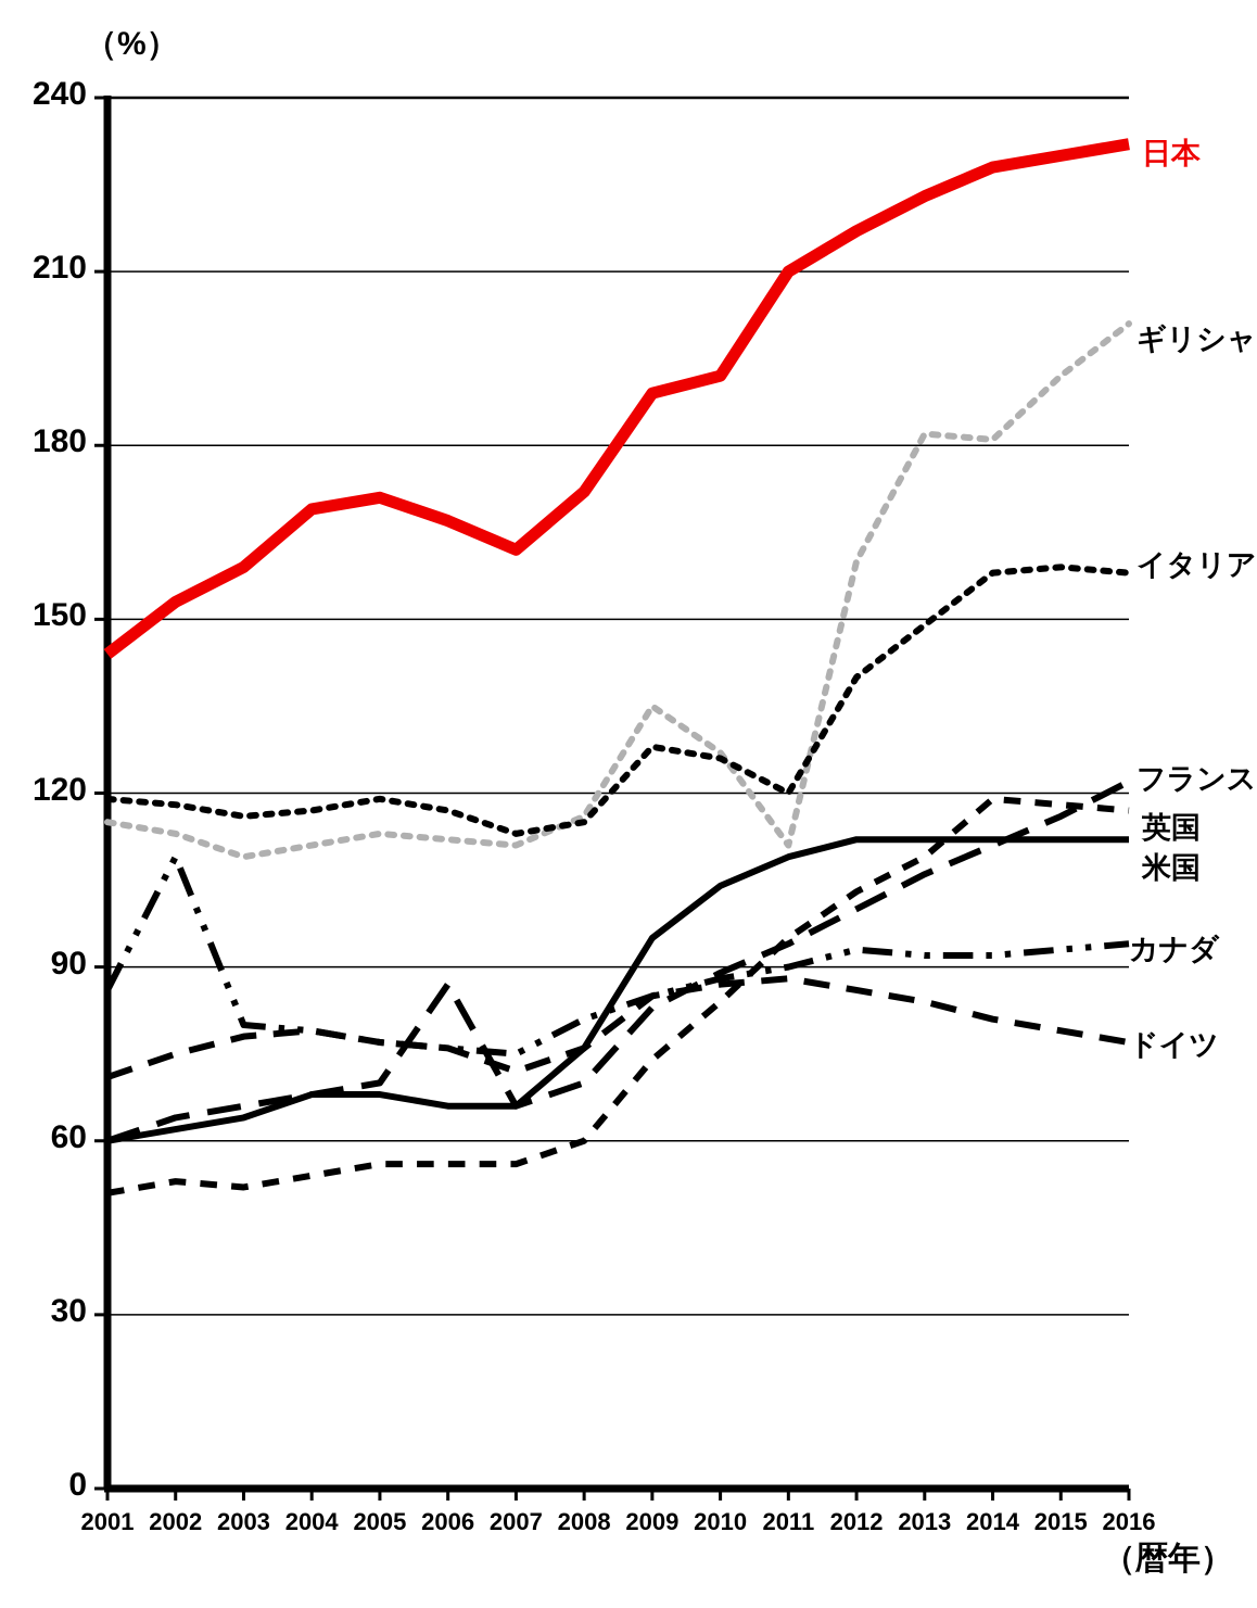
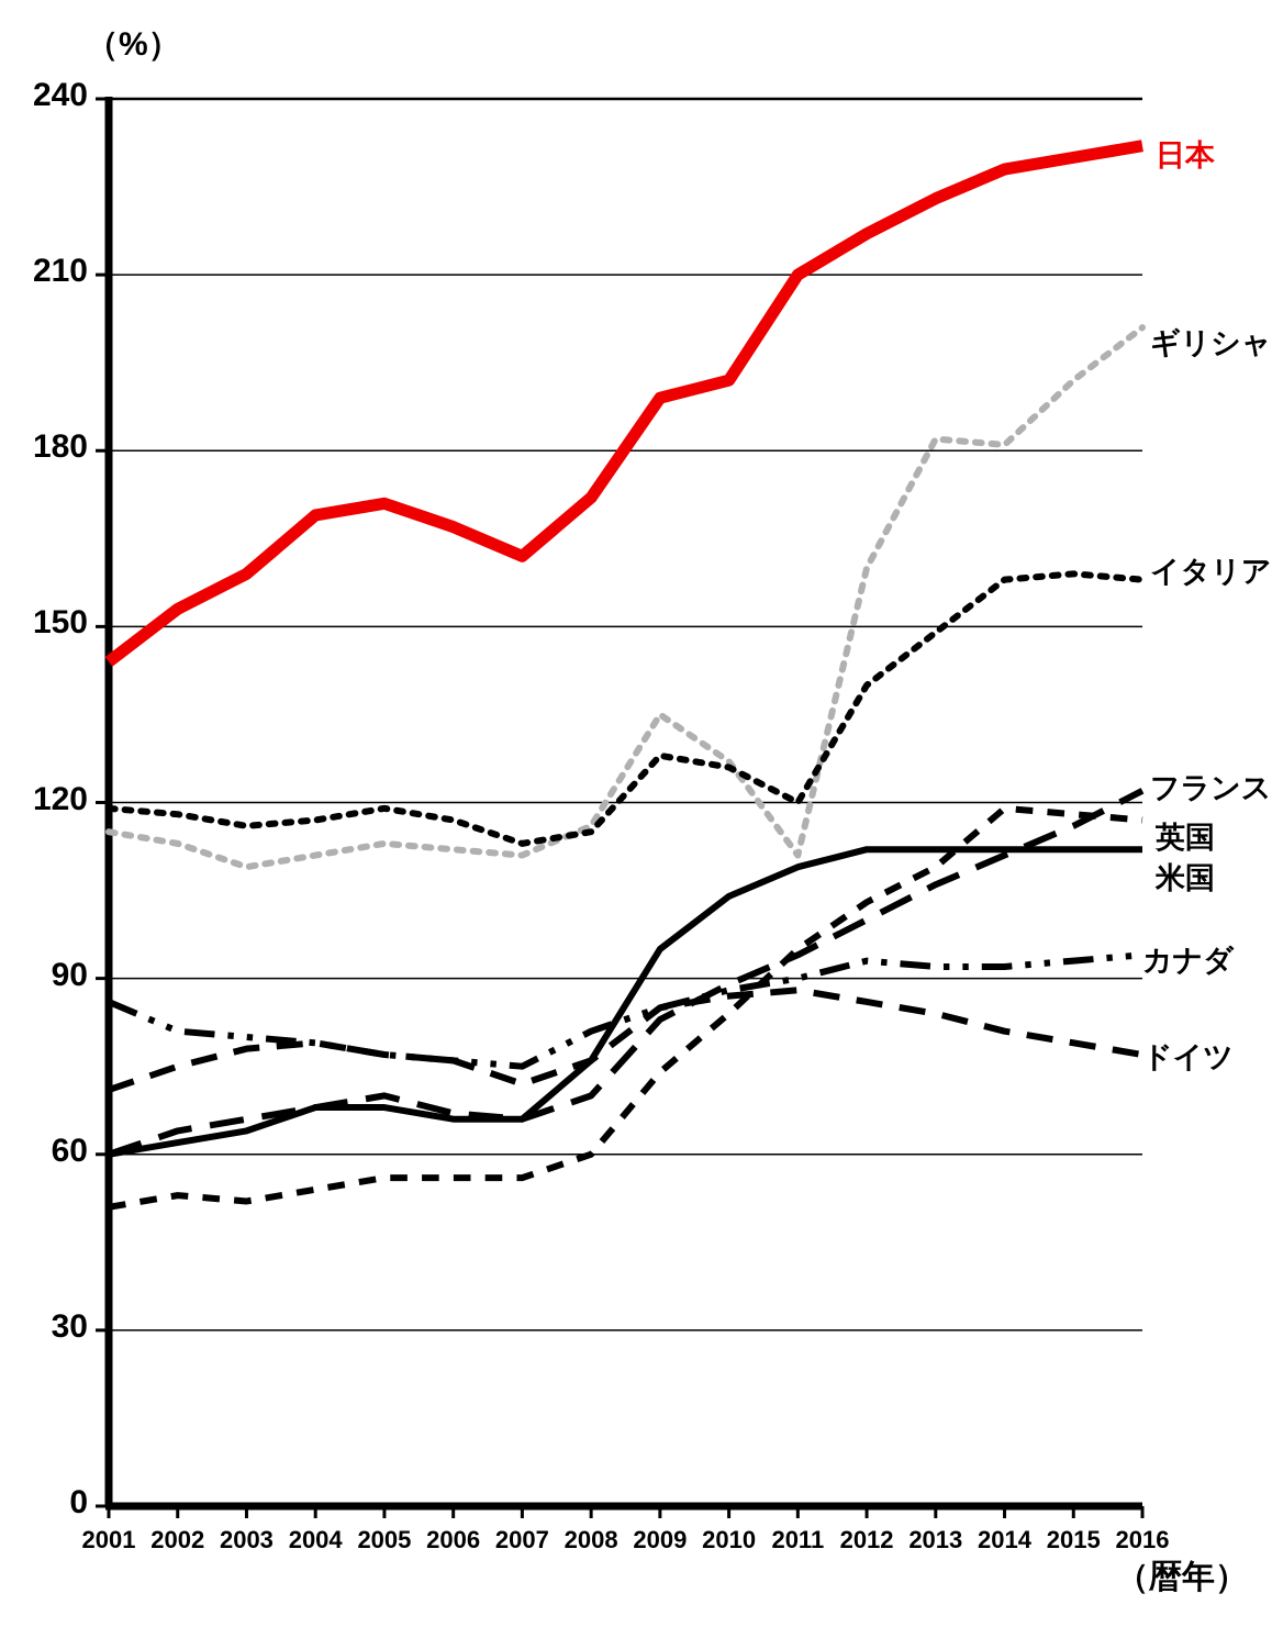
カナダ/2002: 109 -> 81
フランス/2006: 87 -> 67
